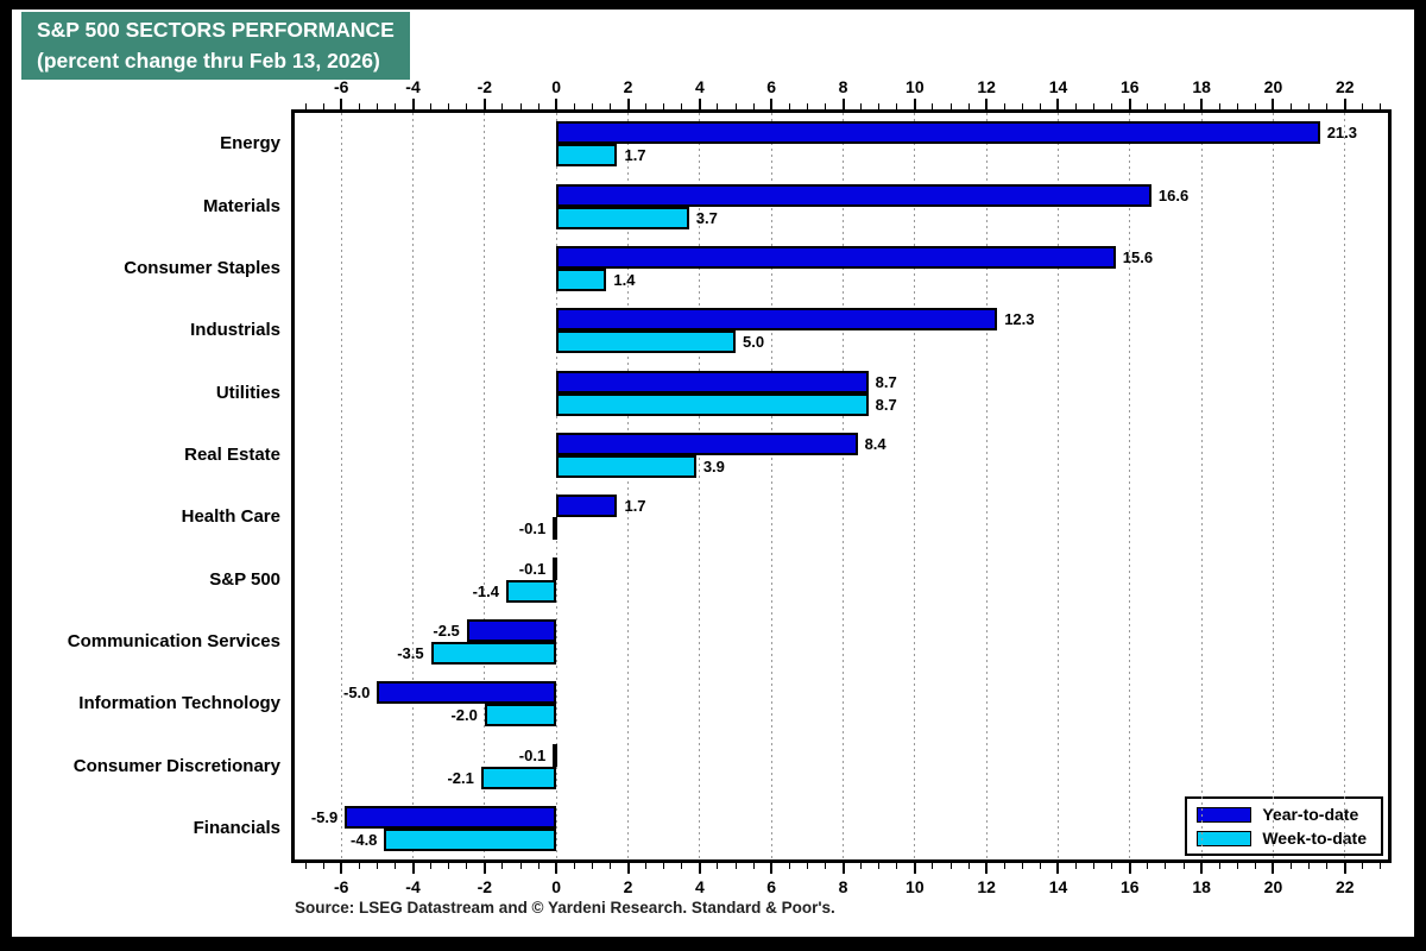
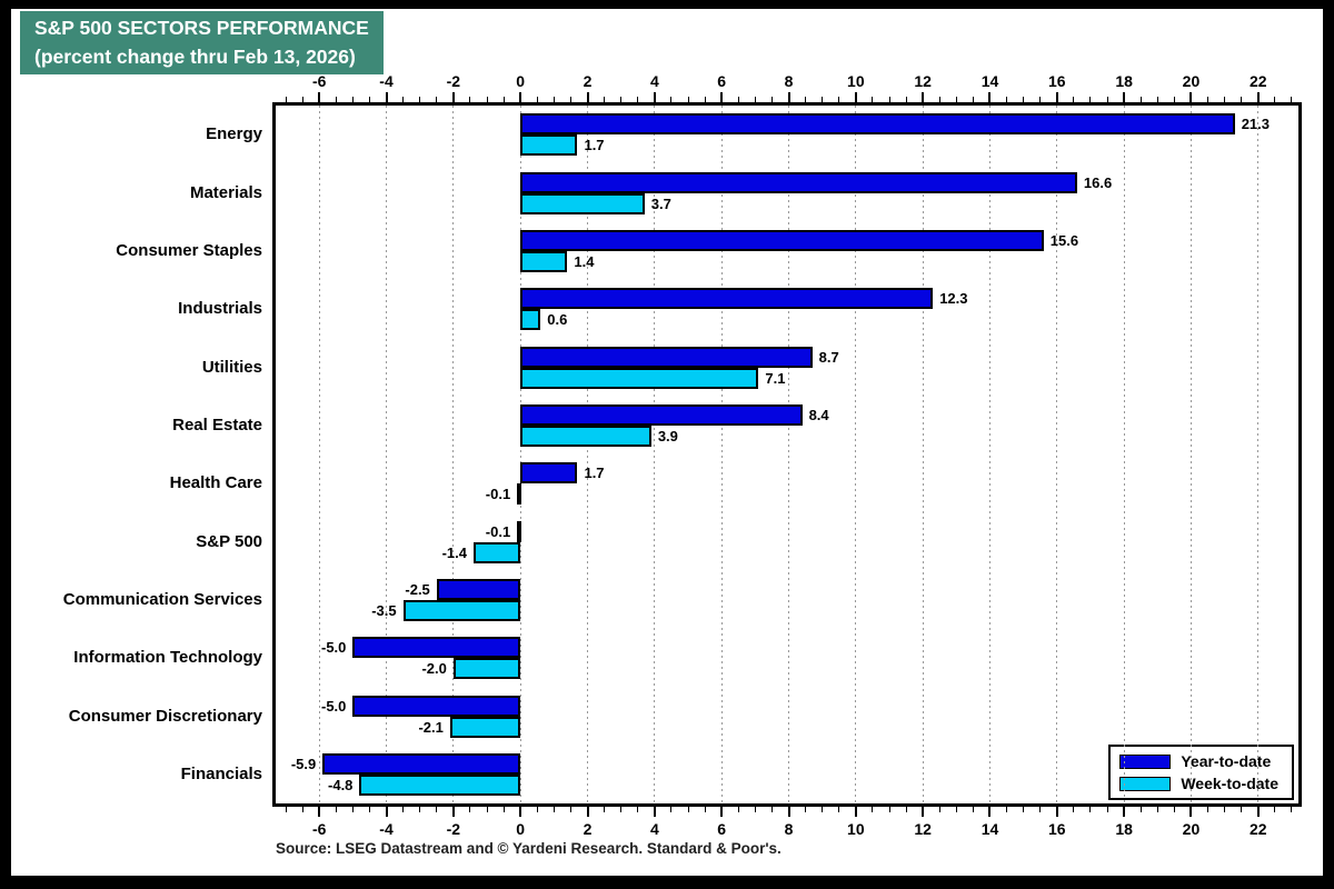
Week-to-date/Industrials: 5.0 -> 0.6
Week-to-date/Utilities: 8.7 -> 7.1
Year-to-date/Consumer Discretionary: -0.1 -> -5.0
